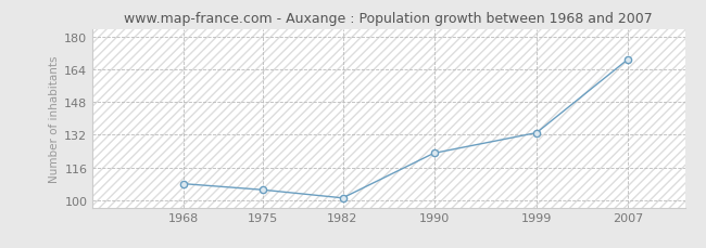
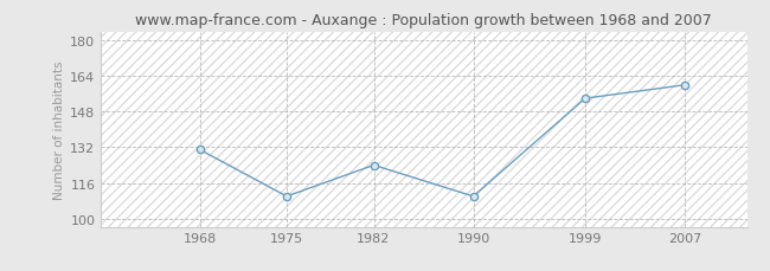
1968: 108 -> 131
1975: 105 -> 110
1982: 101 -> 124
1990: 123 -> 110
1999: 133 -> 154
2007: 169 -> 160
